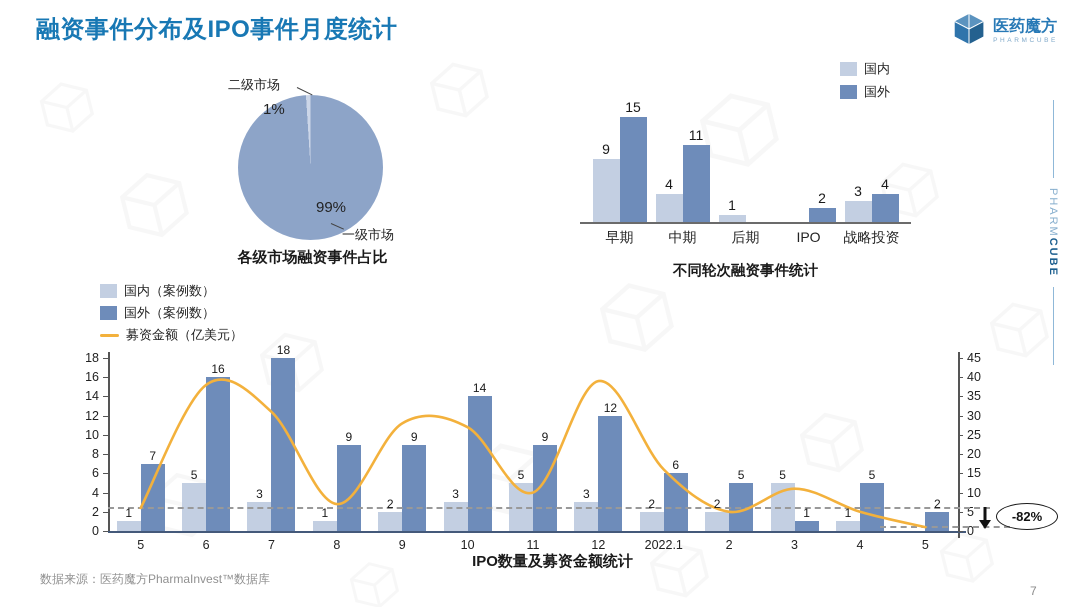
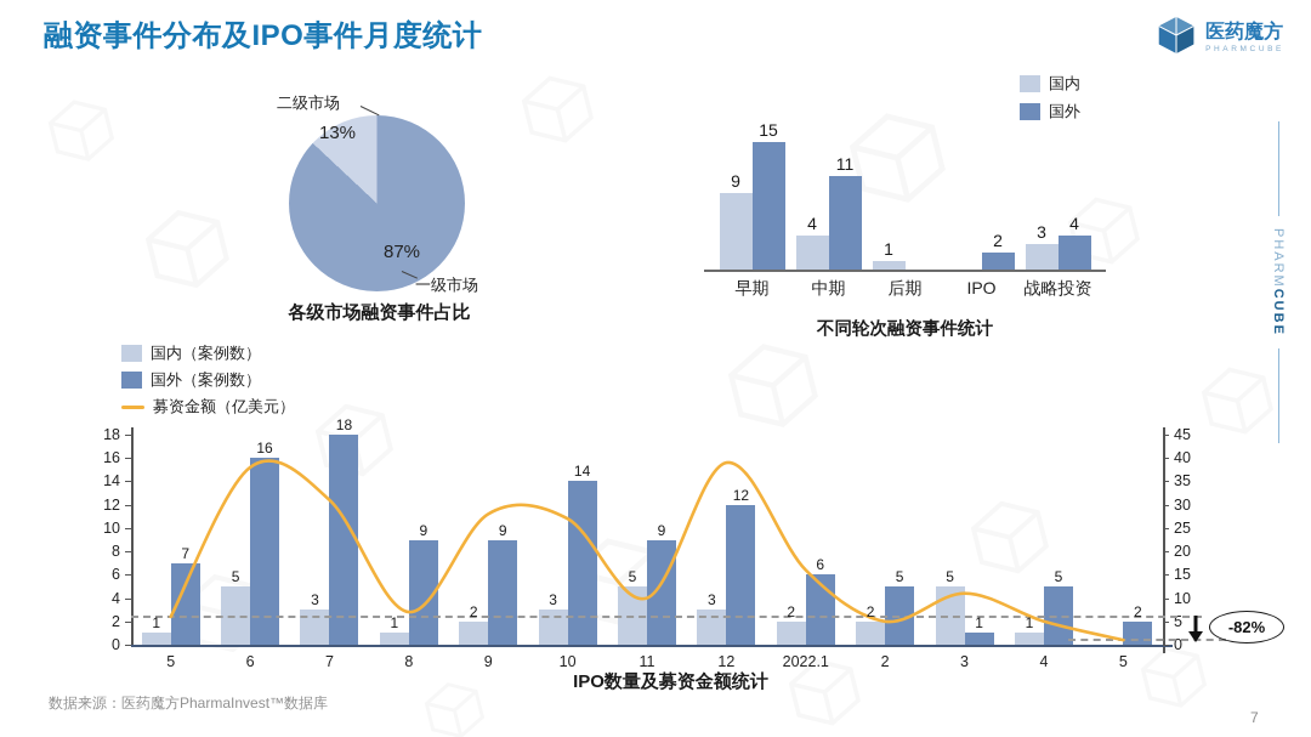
各级市场融资事件占比/一级市场: 99% -> 87%
各级市场融资事件占比/二级市场: 1% -> 13%
